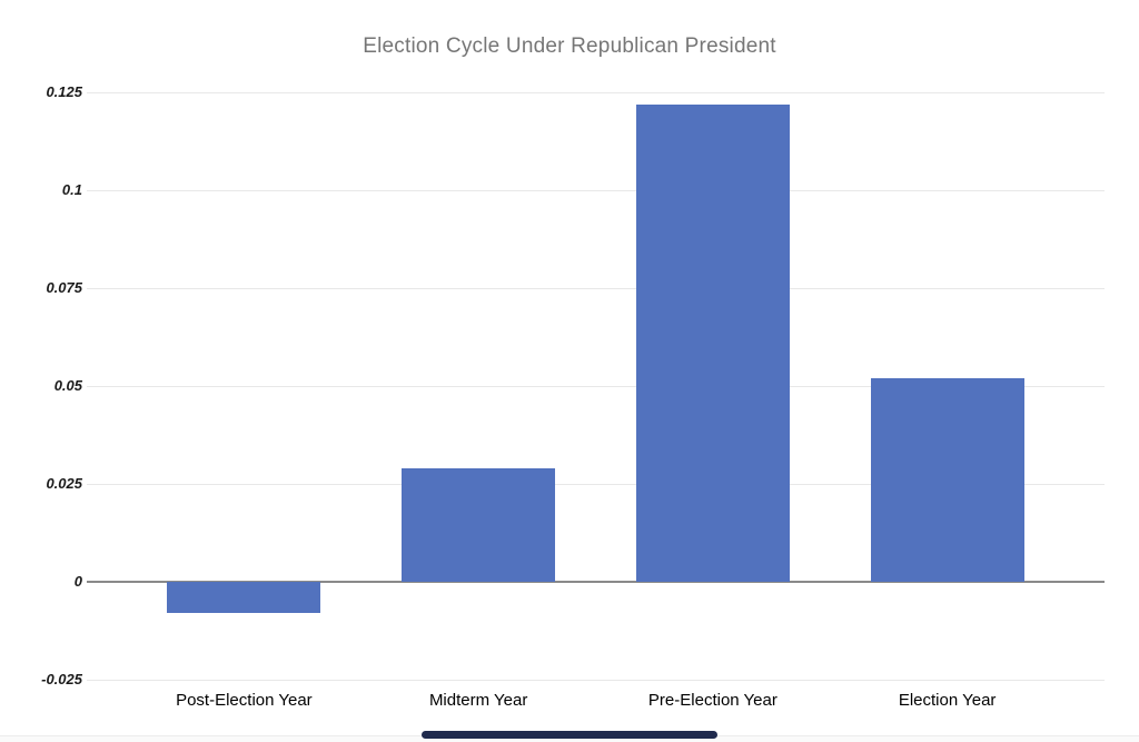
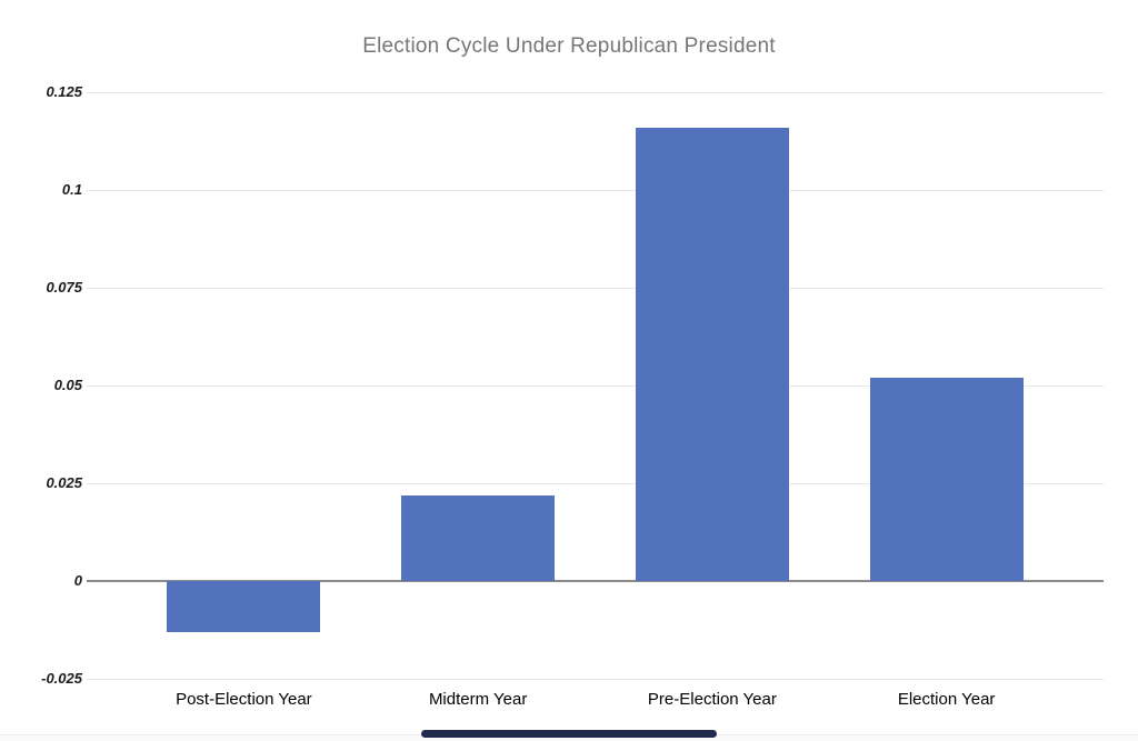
Post-Election Year: -0.008 -> -0.013
Midterm Year: 0.029 -> 0.022
Pre-Election Year: 0.122 -> 0.116
